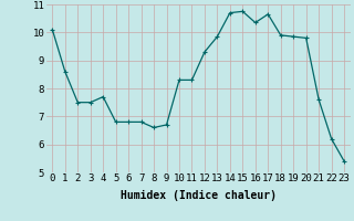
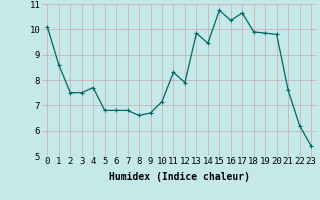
10: 8.30 -> 7.15
12: 9.30 -> 7.90
14: 10.70 -> 9.45
